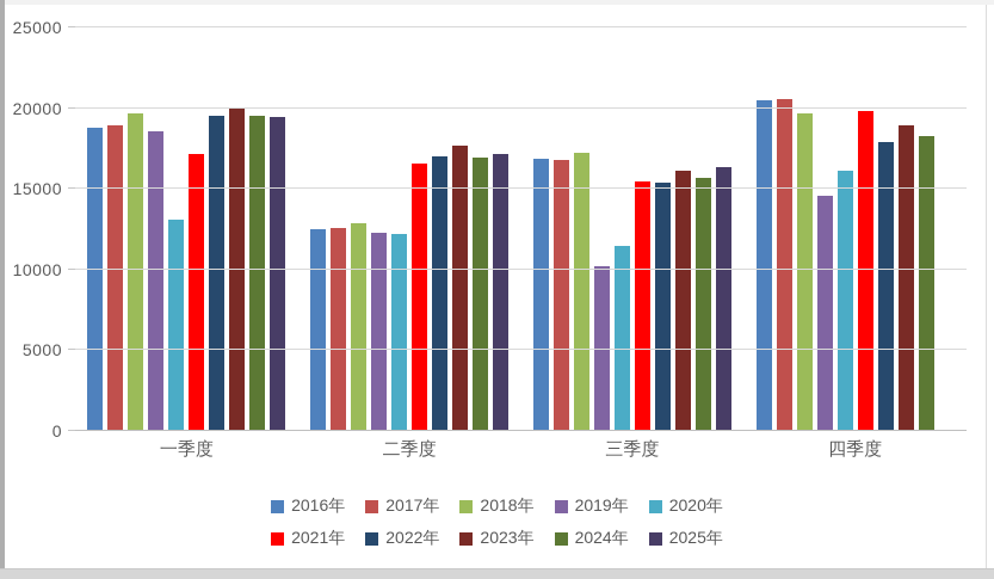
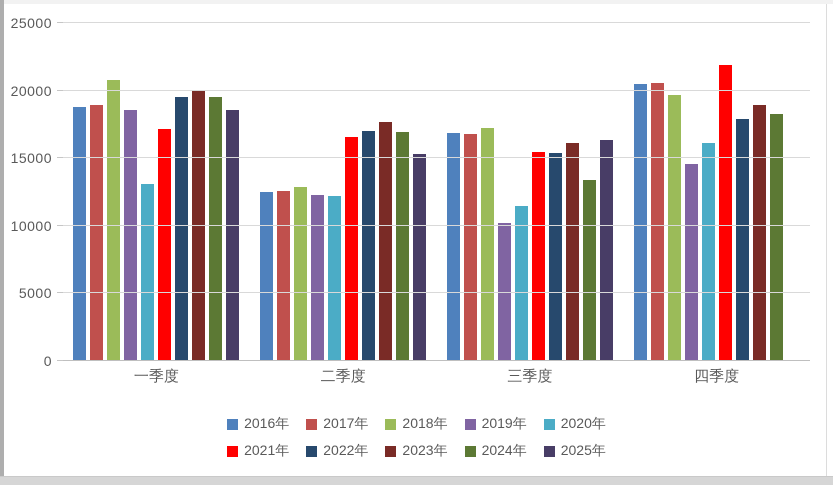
2018年/一季度: 19700 -> 20800
2025年/一季度: 19400 -> 18600
2025年/二季度: 17200 -> 15300
2024年/三季度: 15600 -> 13400
2021年/四季度: 19800 -> 21900
